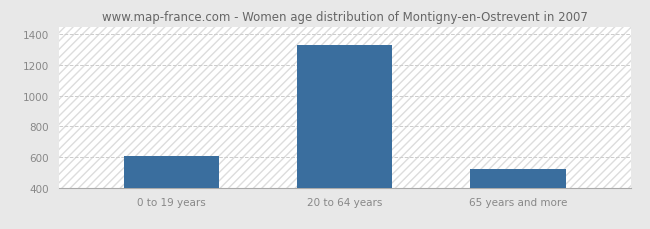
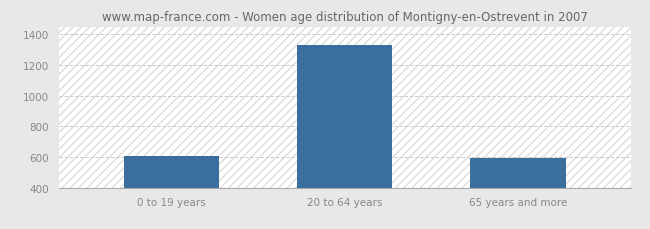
65 years and more: 520 -> 600
